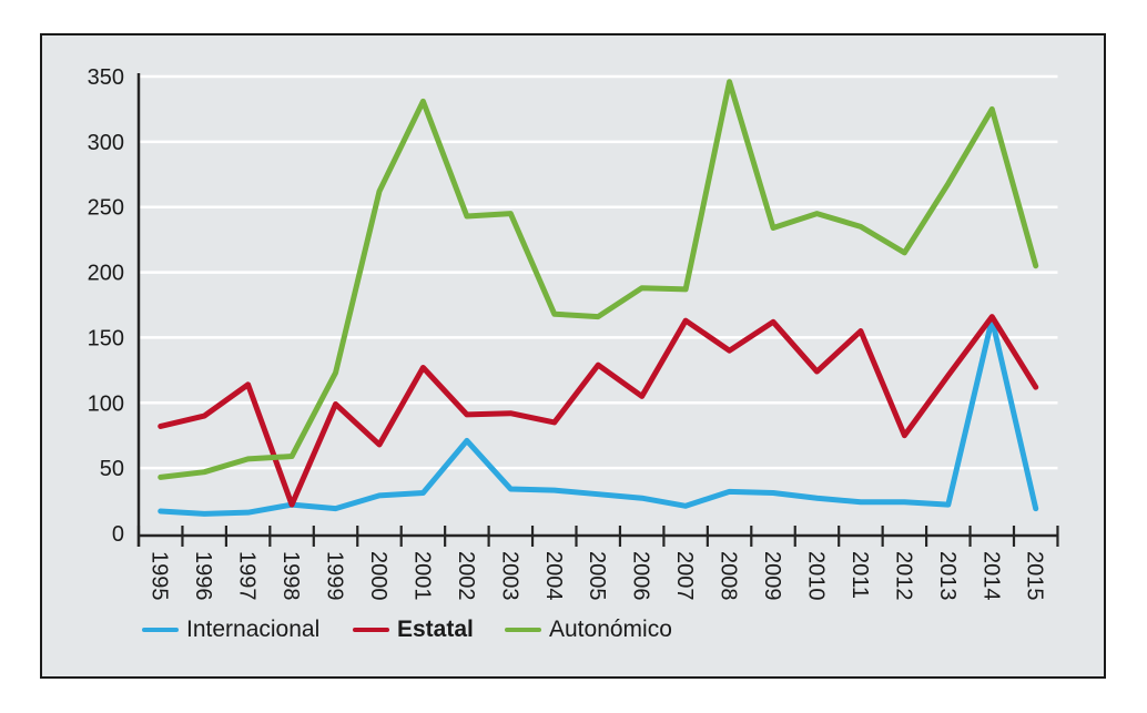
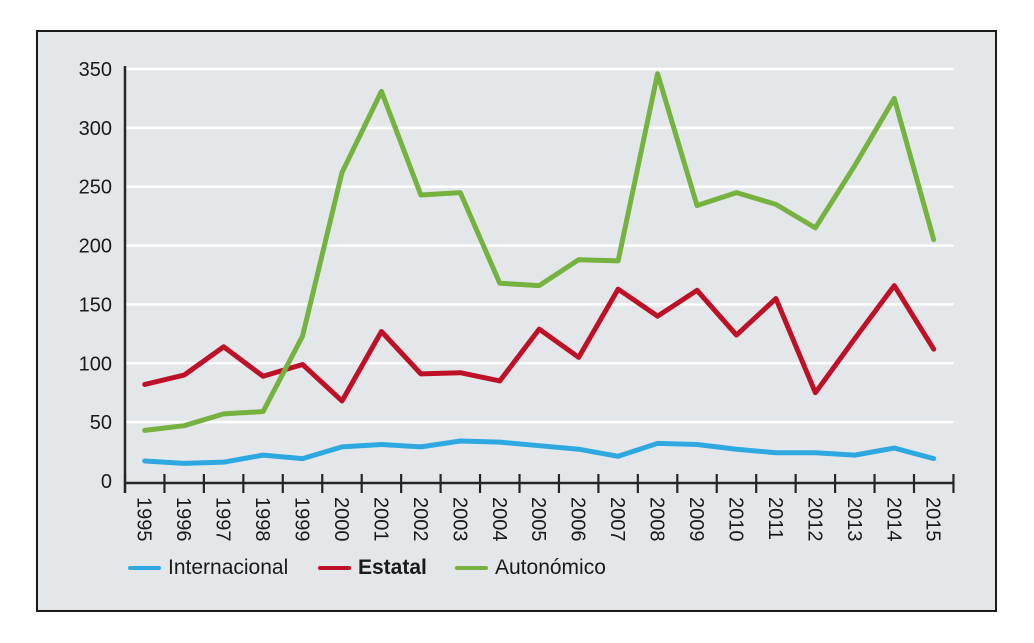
Estatal/1998: 22 -> 89
Internacional/2002: 71 -> 29
Internacional/2014: 164 -> 28
